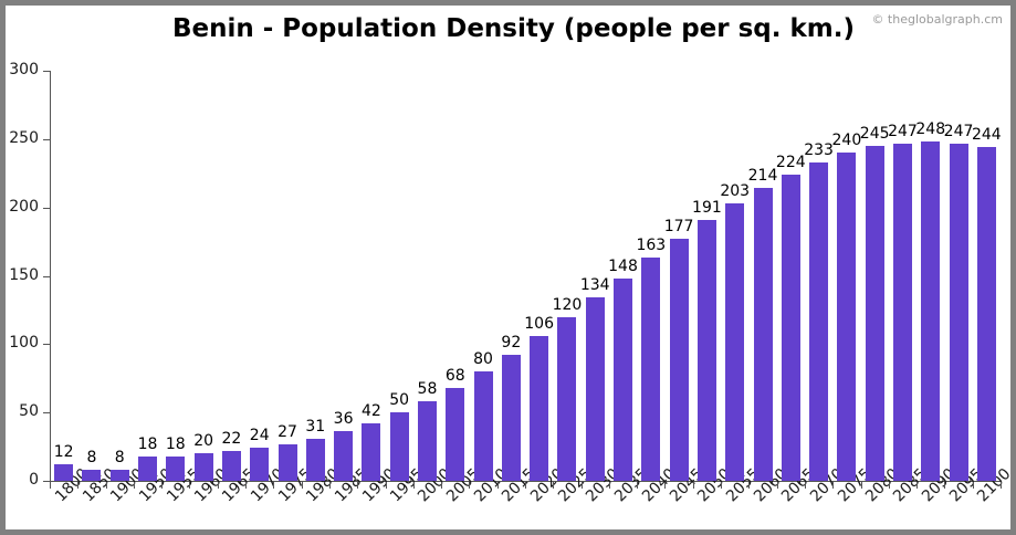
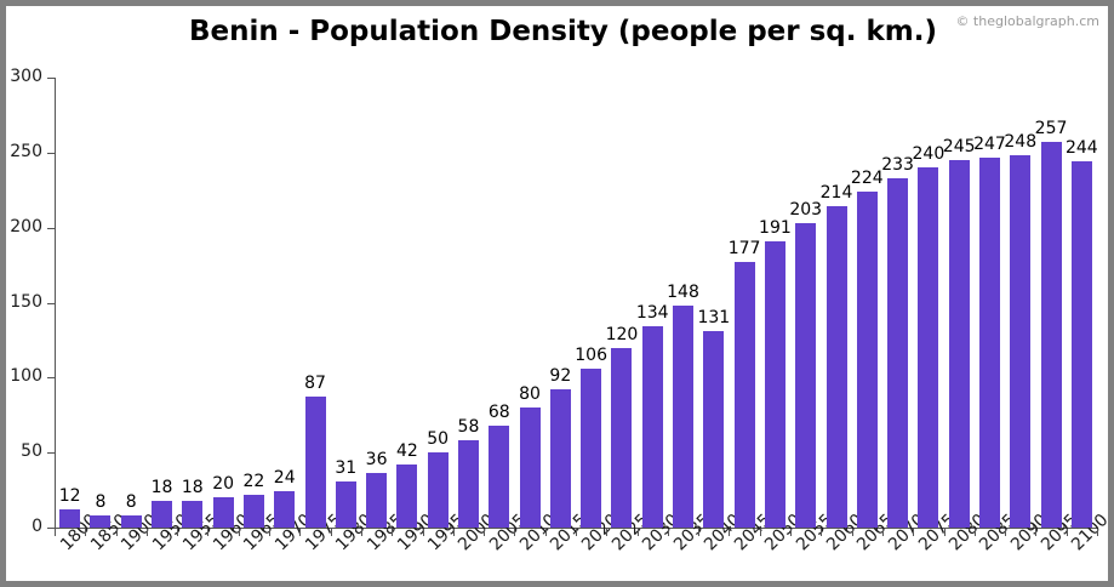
1975: 27 -> 87
2040: 163 -> 131
2095: 247 -> 257
